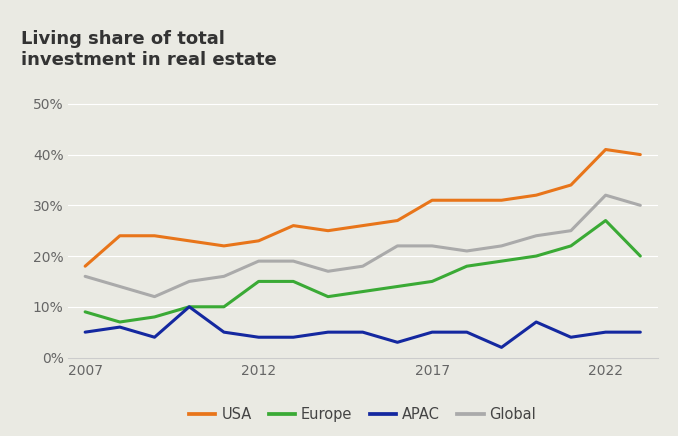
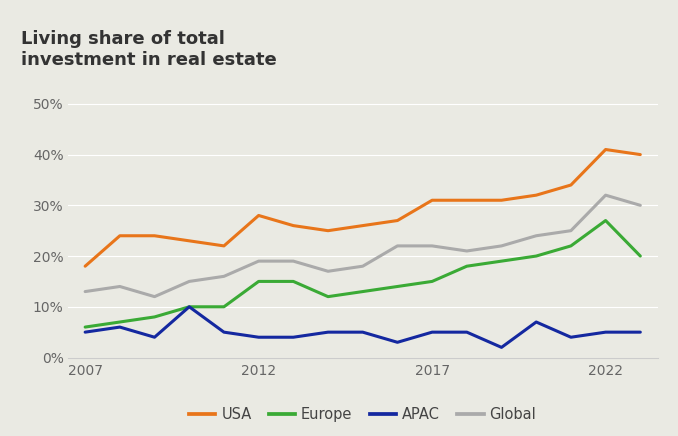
Europe/2007: 9% -> 6%
Global/2007: 16% -> 13%
USA/2012: 23% -> 28%
